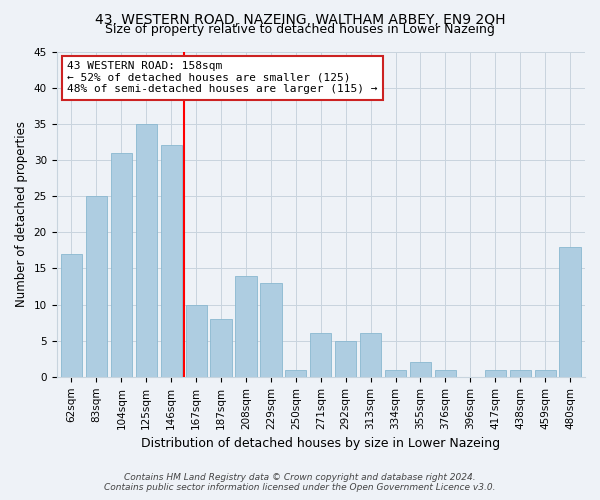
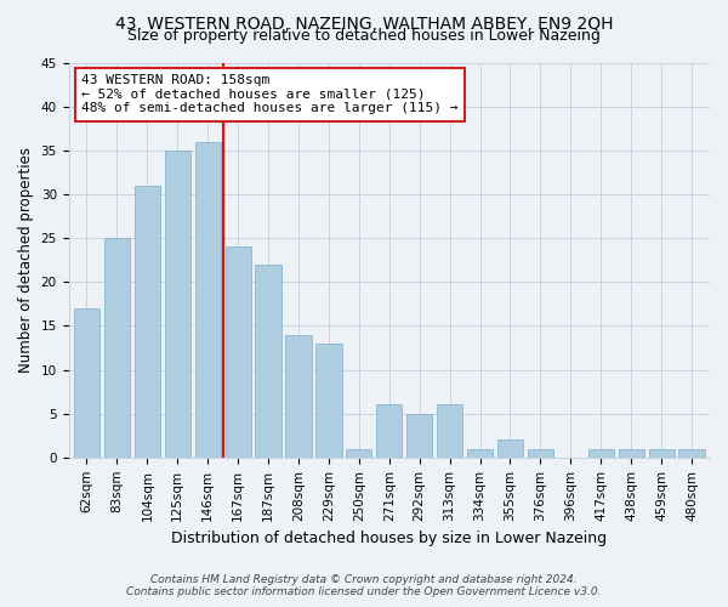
146sqm: 32 -> 36
167sqm: 10 -> 24
187sqm: 8 -> 22
480sqm: 18 -> 1
